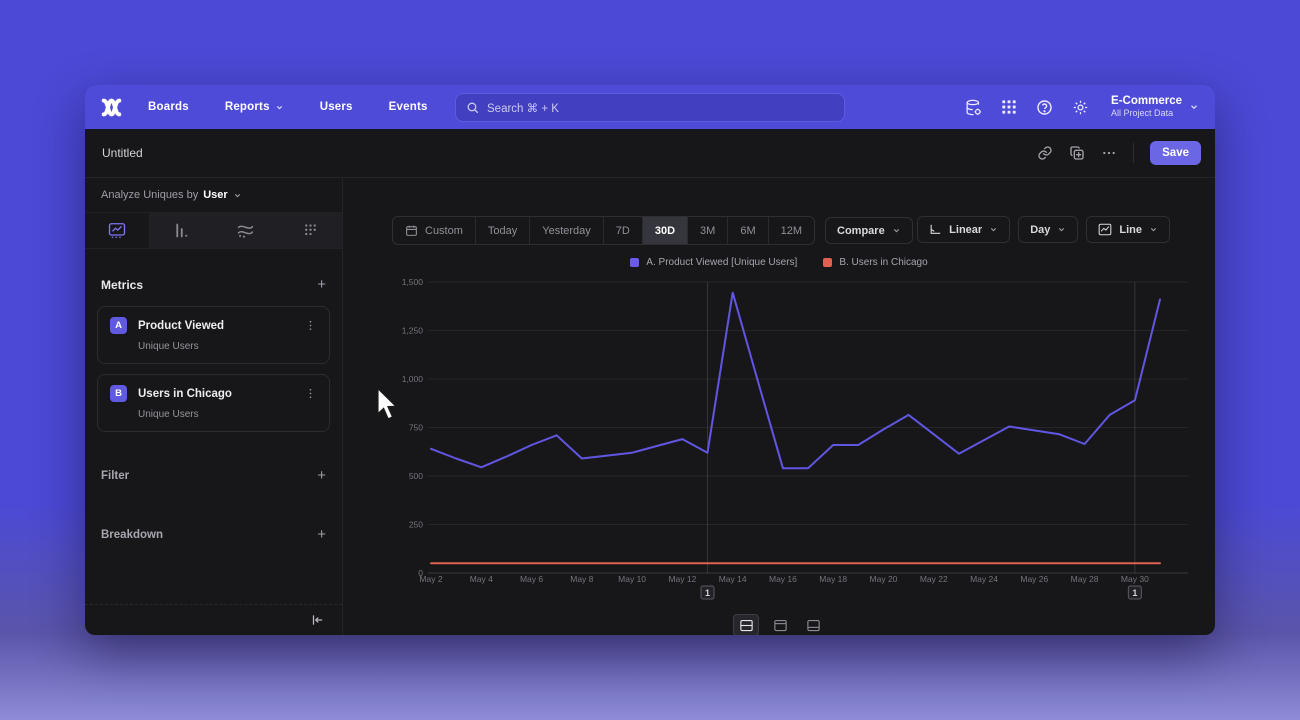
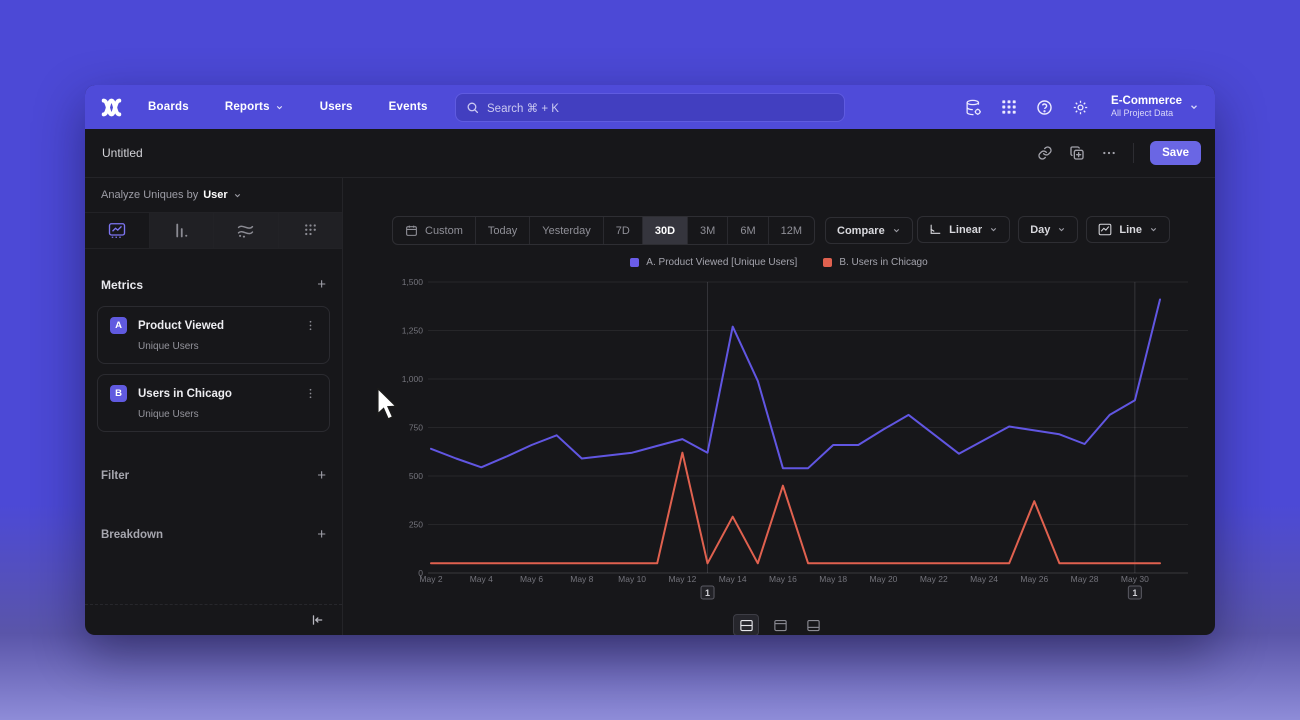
B. Users in Chicago/May 12: 50 -> 620
A. Product Viewed [Unique Users]/May 14: 1440 -> 1270
B. Users in Chicago/May 14: 50 -> 290
B. Users in Chicago/May 16: 50 -> 450
B. Users in Chicago/May 26: 50 -> 370
